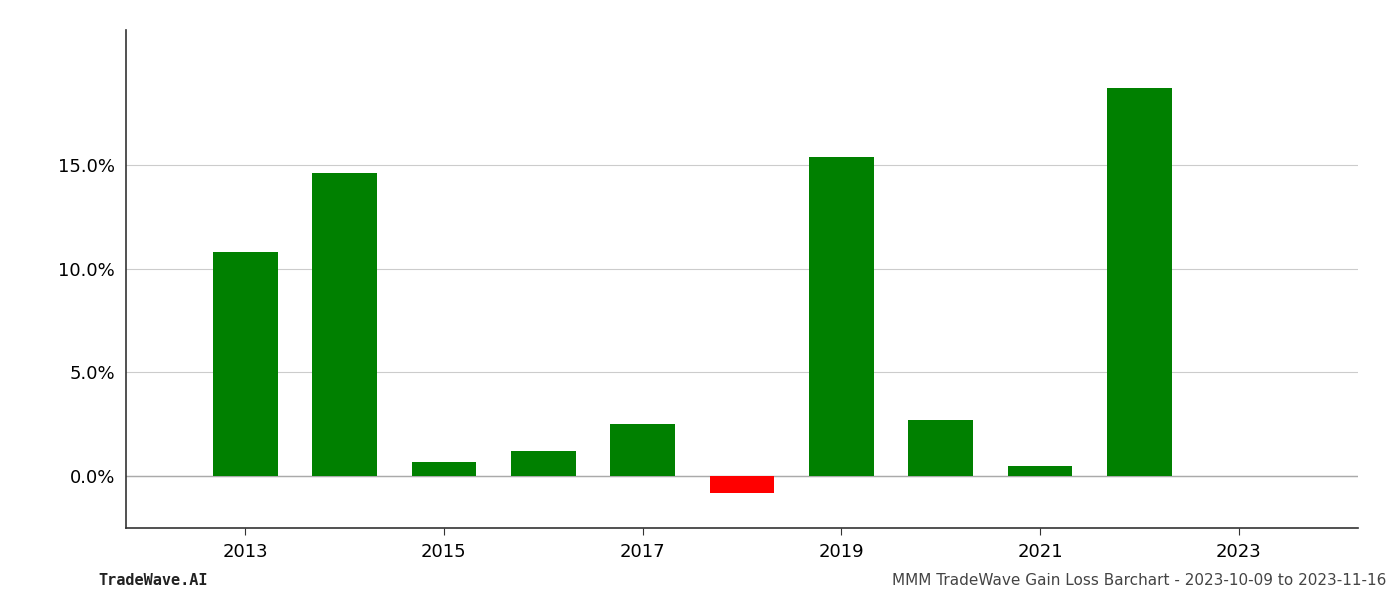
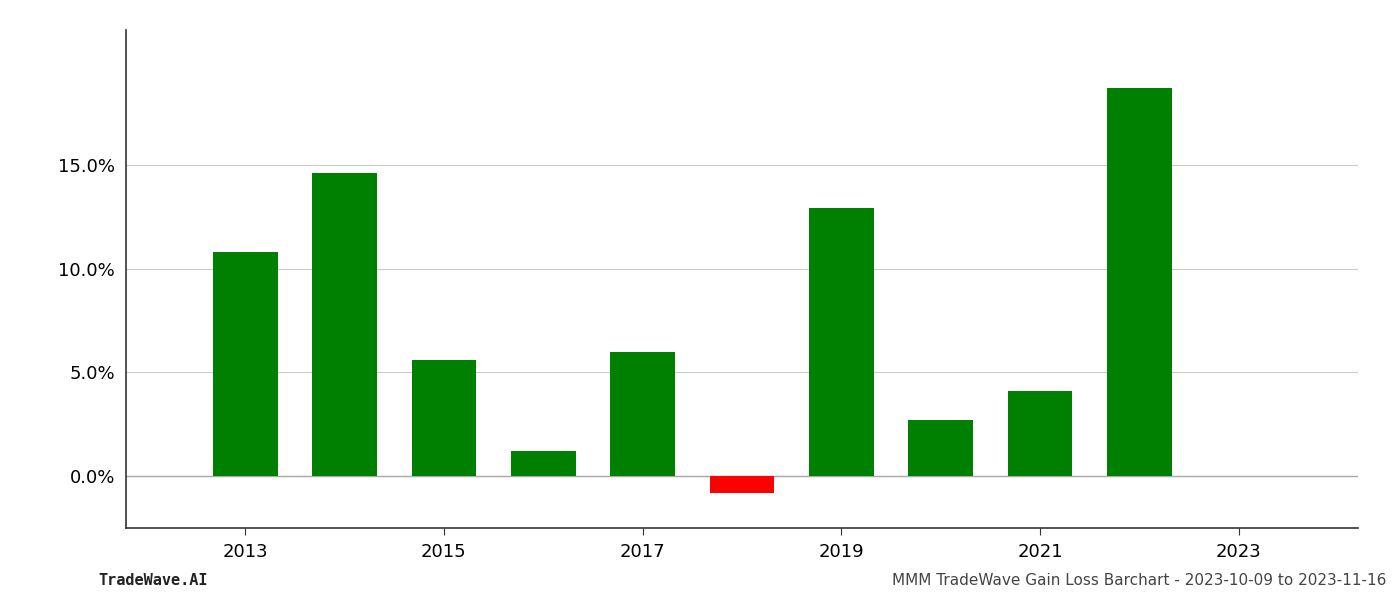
2015: 0.7% -> 5.6%
2017: 2.5% -> 6.0%
2019: 15.4% -> 12.9%
2021: 0.5% -> 4.1%
